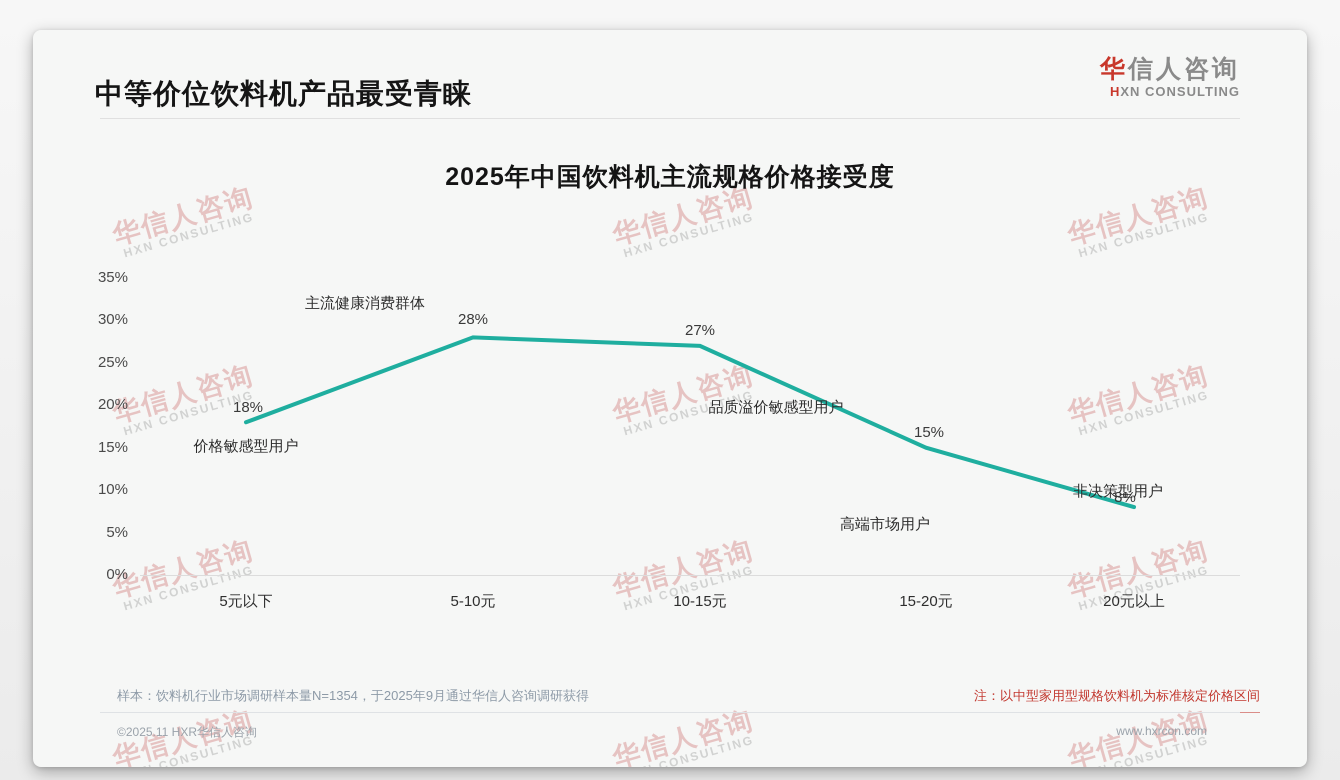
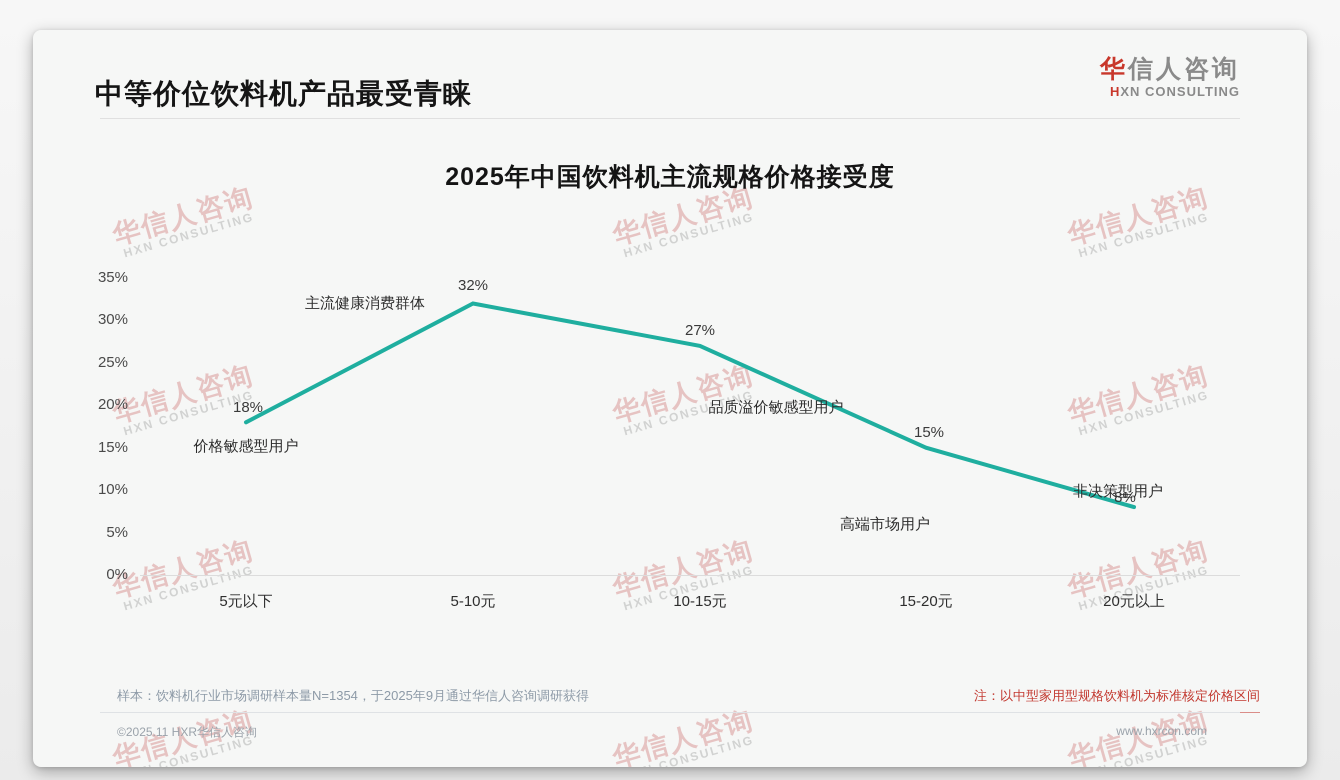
5-10元: 28% -> 32%
